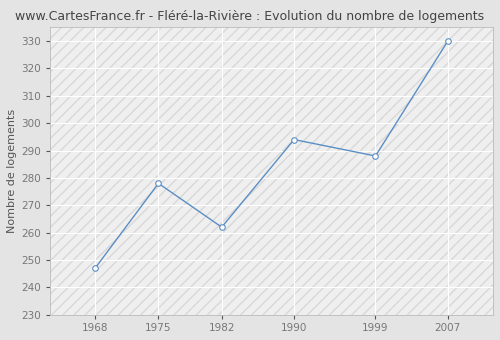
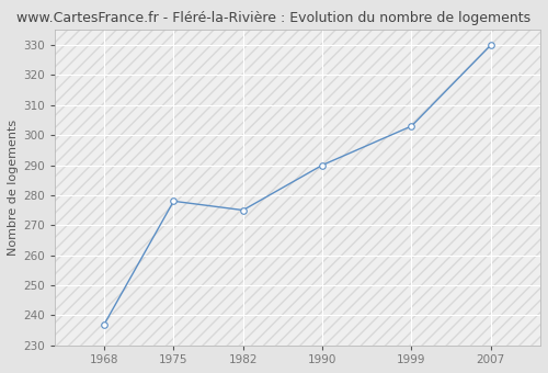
1968: 247 -> 237
1982: 262 -> 275
1990: 294 -> 290
1999: 288 -> 303
